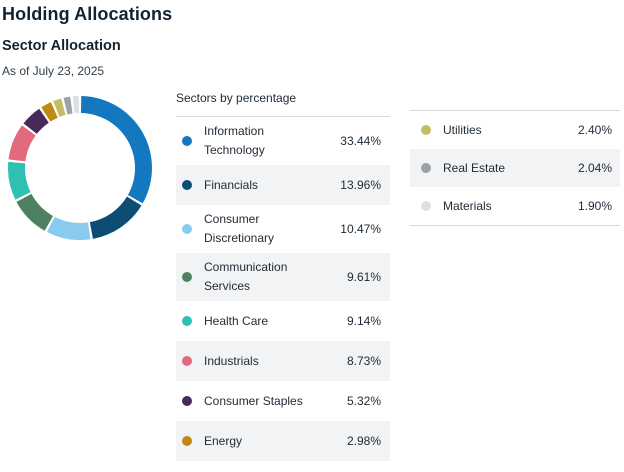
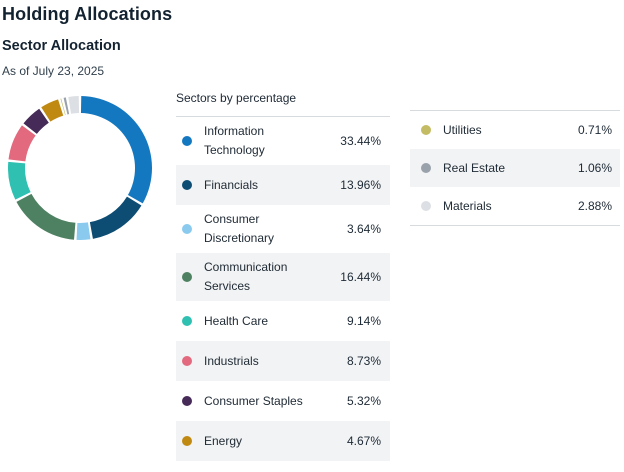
Consumer Discretionary: 10.47% -> 3.64%
Communication Services: 9.61% -> 16.44%
Energy: 2.98% -> 4.67%
Utilities: 2.40% -> 0.71%
Real Estate: 2.04% -> 1.06%
Materials: 1.90% -> 2.88%
